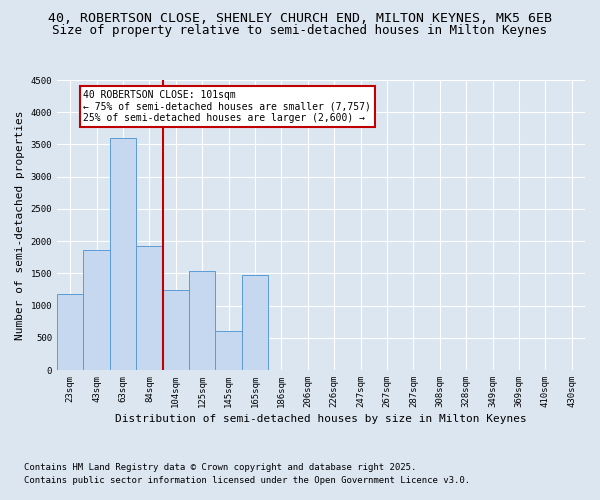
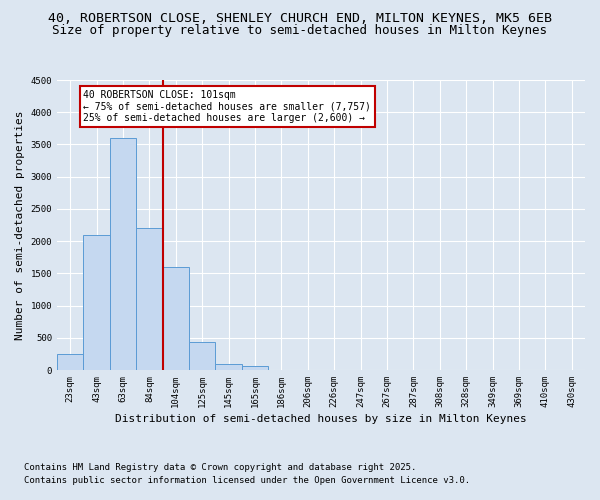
23sqm: 1180 -> 250
43sqm: 1860 -> 2100
84sqm: 1920 -> 2200
104sqm: 1240 -> 1600
125sqm: 1540 -> 430
145sqm: 600 -> 100
165sqm: 1480 -> 60
